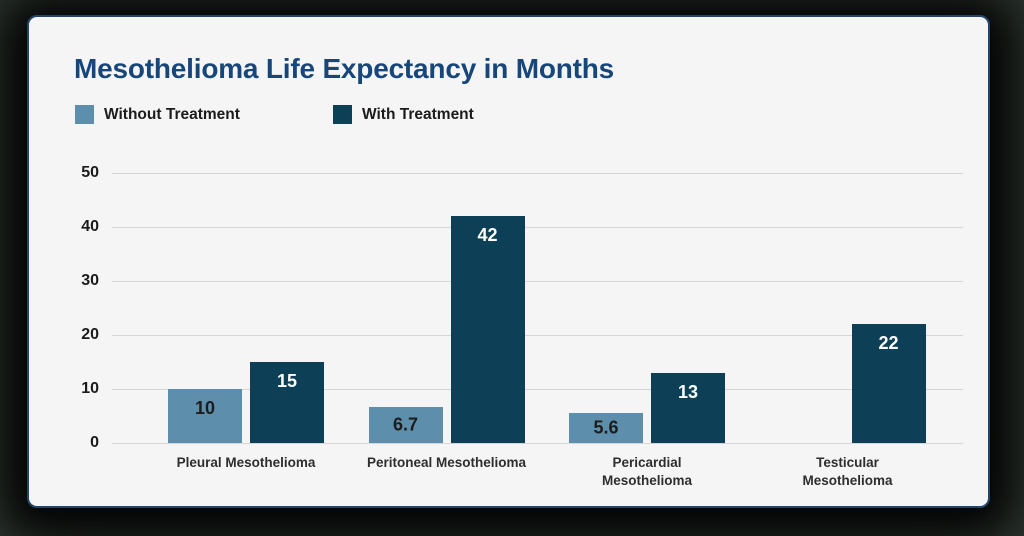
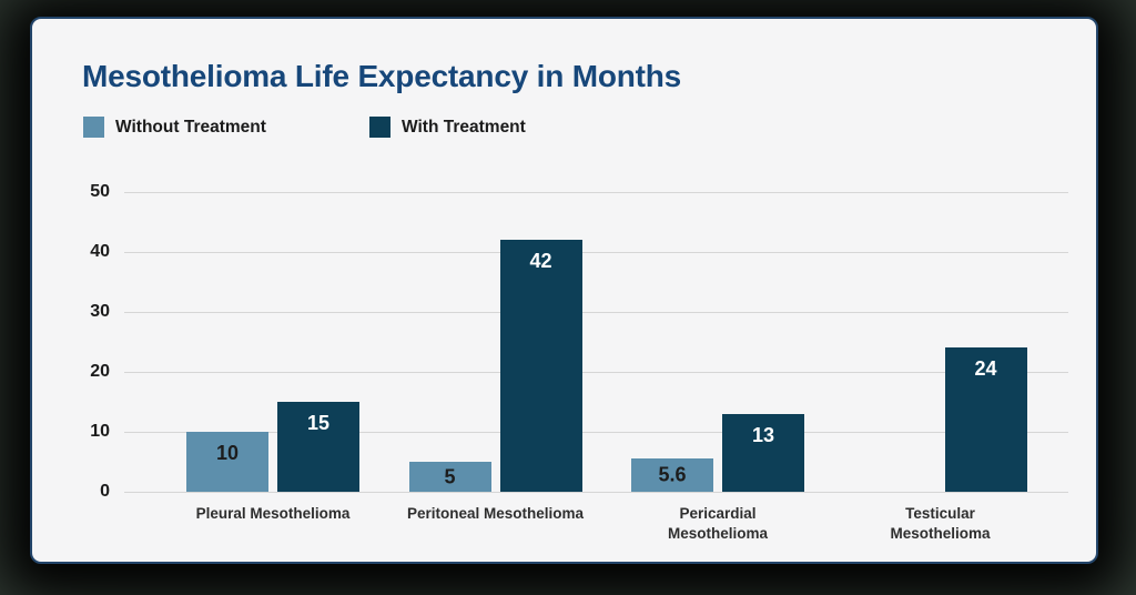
Without Treatment/Peritoneal Mesothelioma: 6.7 -> 5
With Treatment/Testicular Mesothelioma: 22 -> 24
